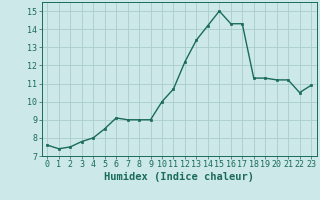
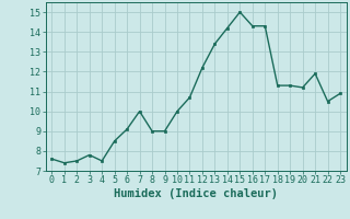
4: 8.0 -> 7.5
7: 9.0 -> 10.0
21: 11.2 -> 11.9
